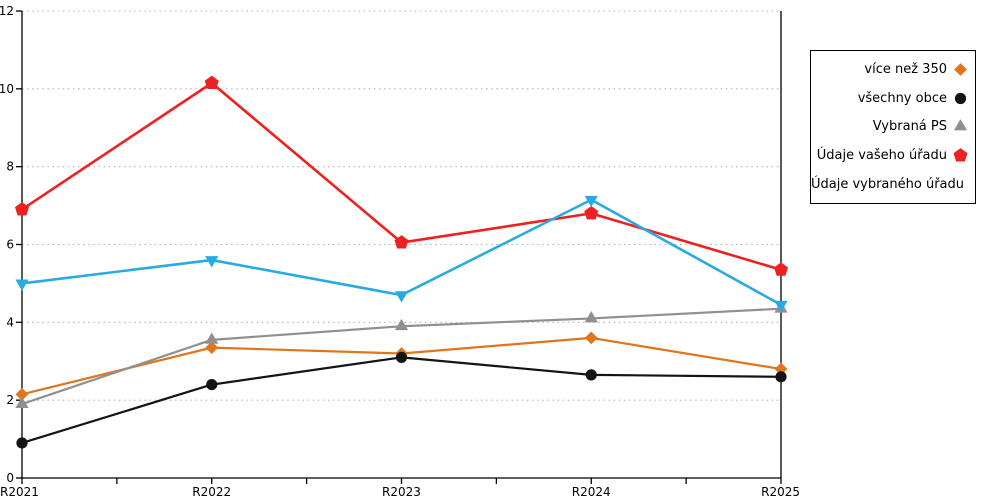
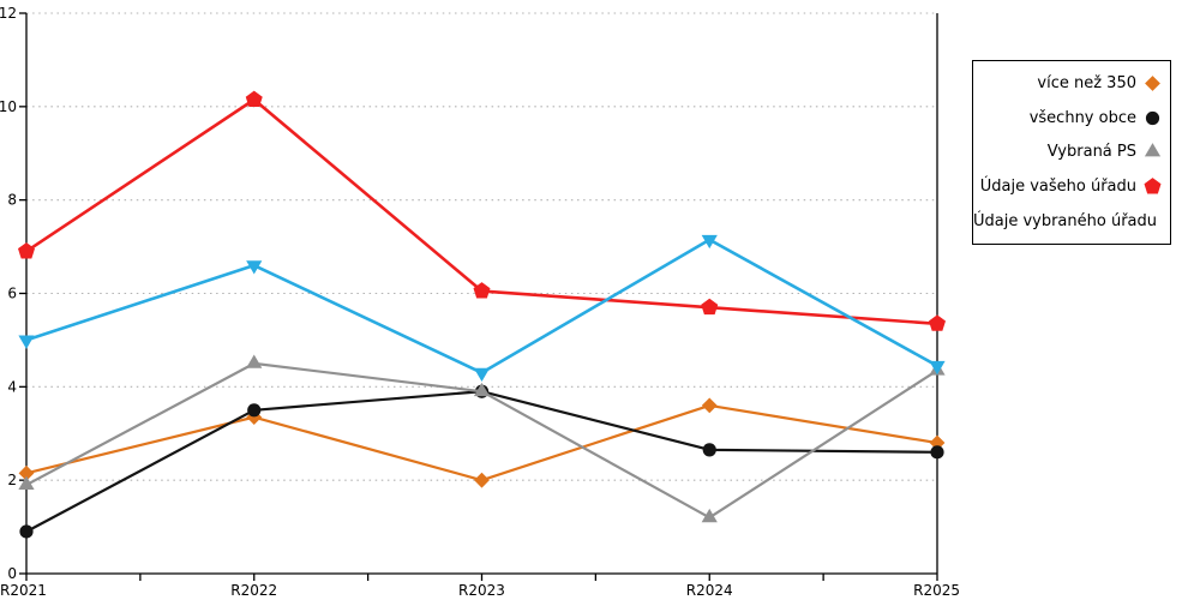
všechny obce/R2022: 2.4 -> 3.5
Vybraná PS/R2022: 3.5 -> 4.5
Údaje vybraného úřadu/R2022: 5.6 -> 6.6
více než 350/R2023: 3.2 -> 2.0
všechny obce/R2023: 3.1 -> 3.9
Údaje vybraného úřadu/R2023: 4.7 -> 4.3
Vybraná PS/R2024: 4.1 -> 1.2
Údaje vašeho úřadu/R2024: 6.8 -> 5.7
